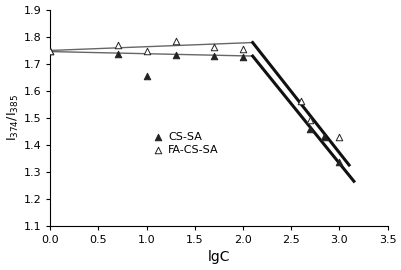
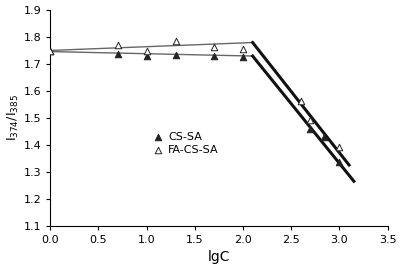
CS-SA/1.0: 1.655 -> 1.730
FA-CS-SA/3.0: 1.430 -> 1.390
